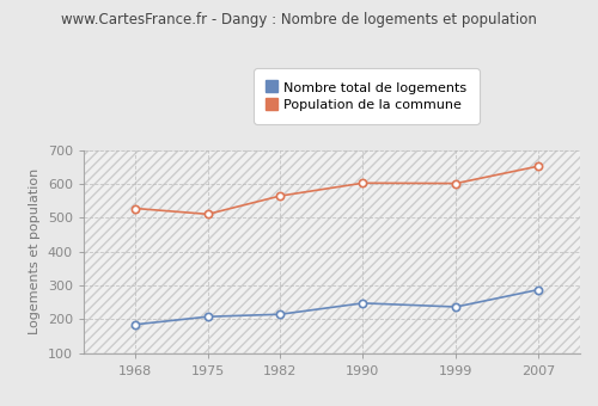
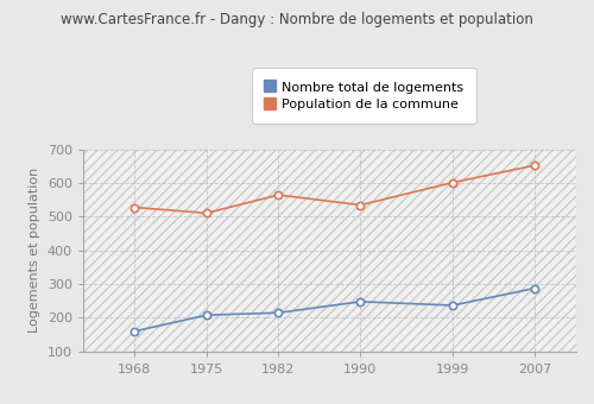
Nombre total de logements/1968: 185 -> 160
Population de la commune/1990: 603 -> 535
